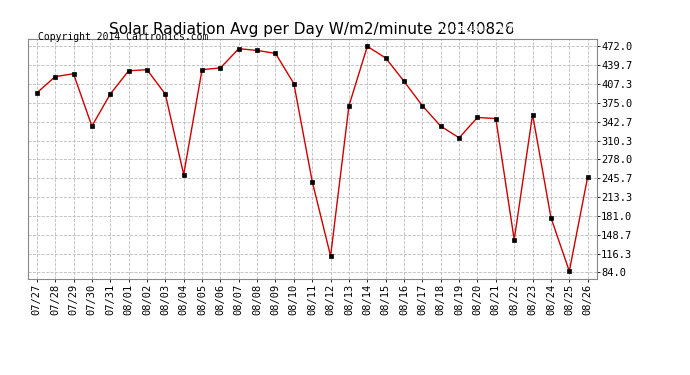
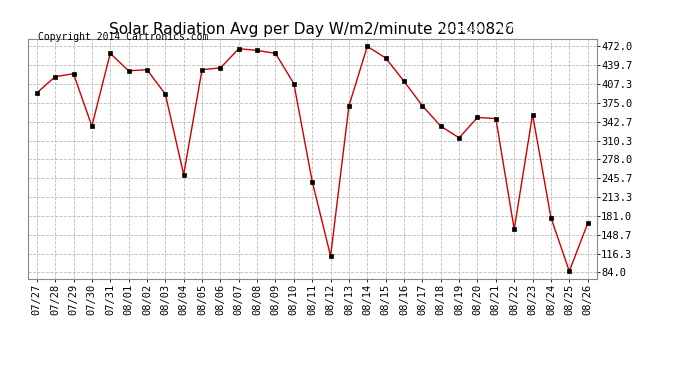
07/31: 390 -> 460
08/22: 140 -> 158
08/26: 248 -> 168
